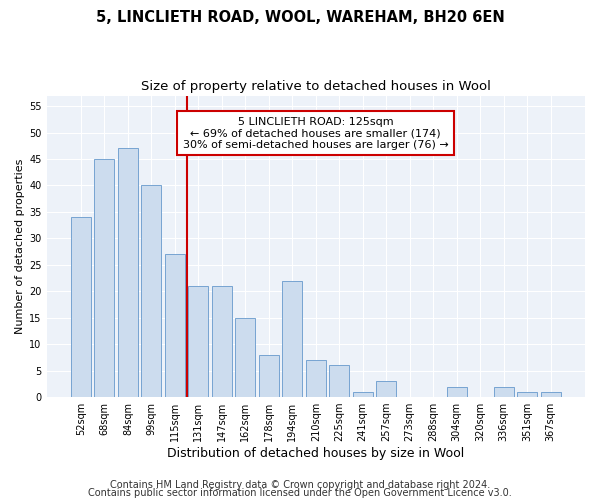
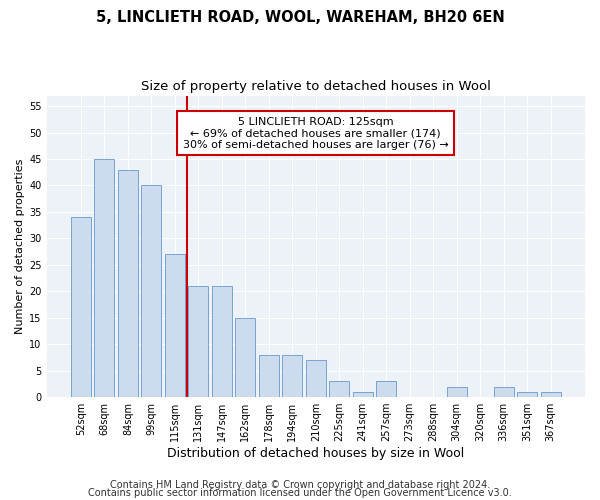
84sqm: 47 -> 43
194sqm: 22 -> 8
225sqm: 6 -> 3
